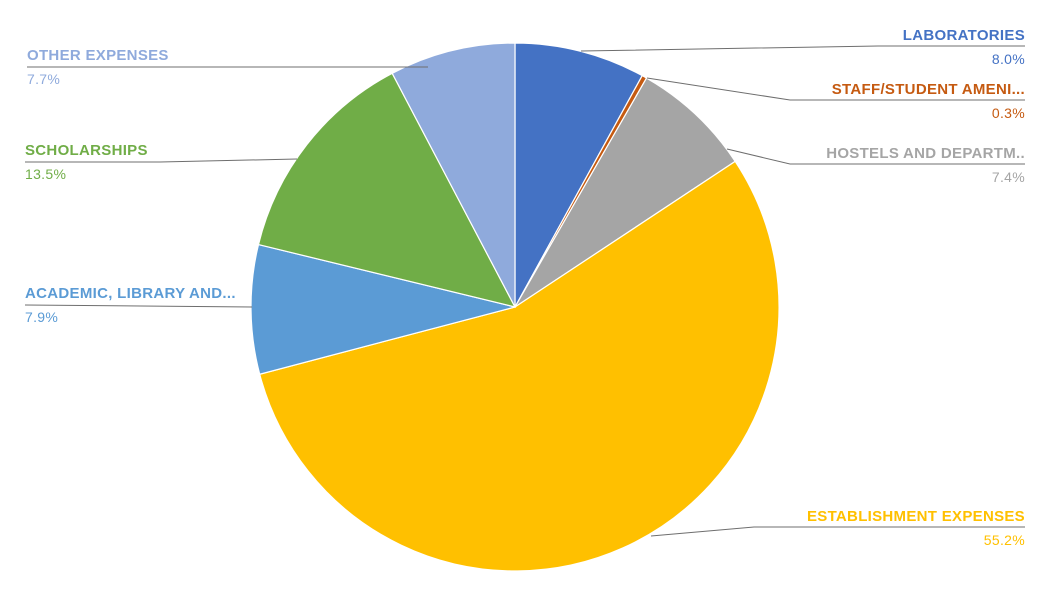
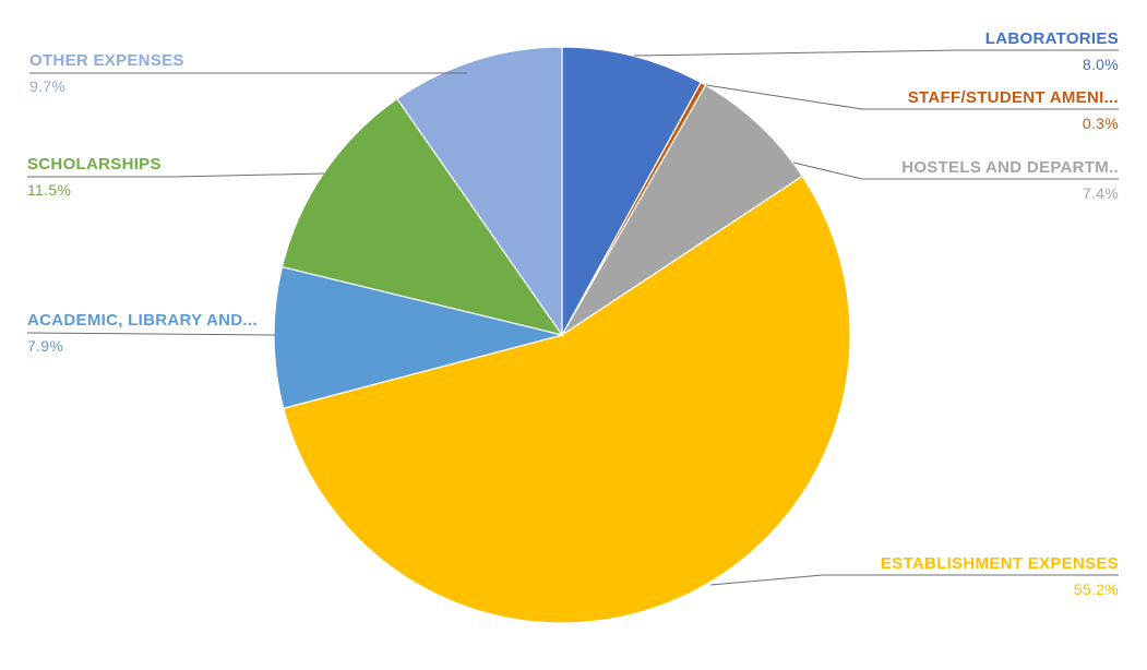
SCHOLARSHIPS: 13.5% -> 11.5%
OTHER EXPENSES: 7.7% -> 9.7%
